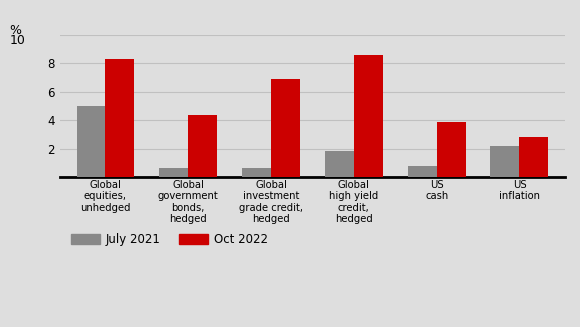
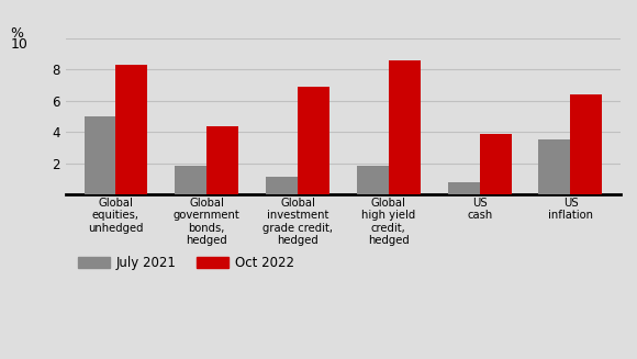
July 2021/Global government bonds, hedged: 0.6 -> 1.8
July 2021/Global investment grade credit, hedged: 0.6 -> 1.1
July 2021/US inflation: 2.1 -> 3.5
Oct 2022/US inflation: 2.9 -> 6.4
